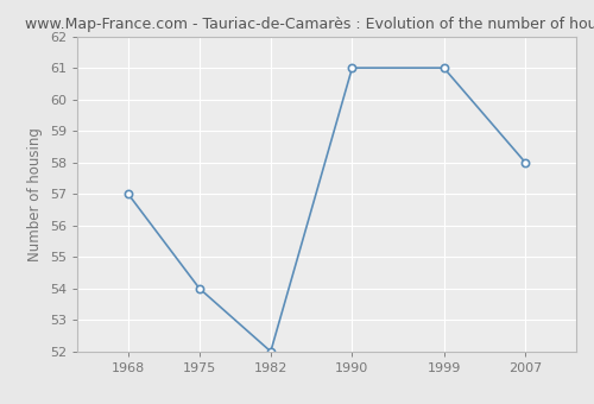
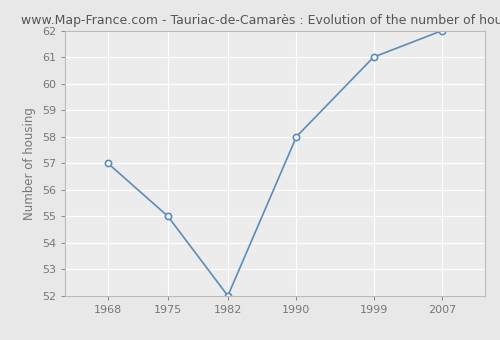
1975: 54 -> 55
1990: 61 -> 58
2007: 58 -> 62
